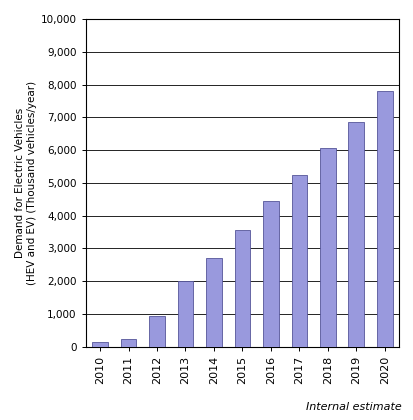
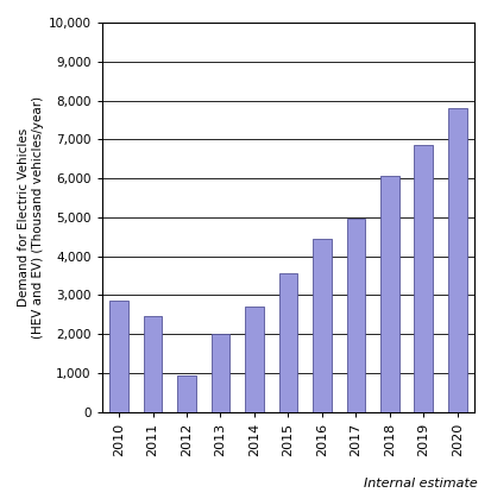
2010: 150 -> 2,850
2011: 250 -> 2,450
2017: 5,250 -> 4,950
